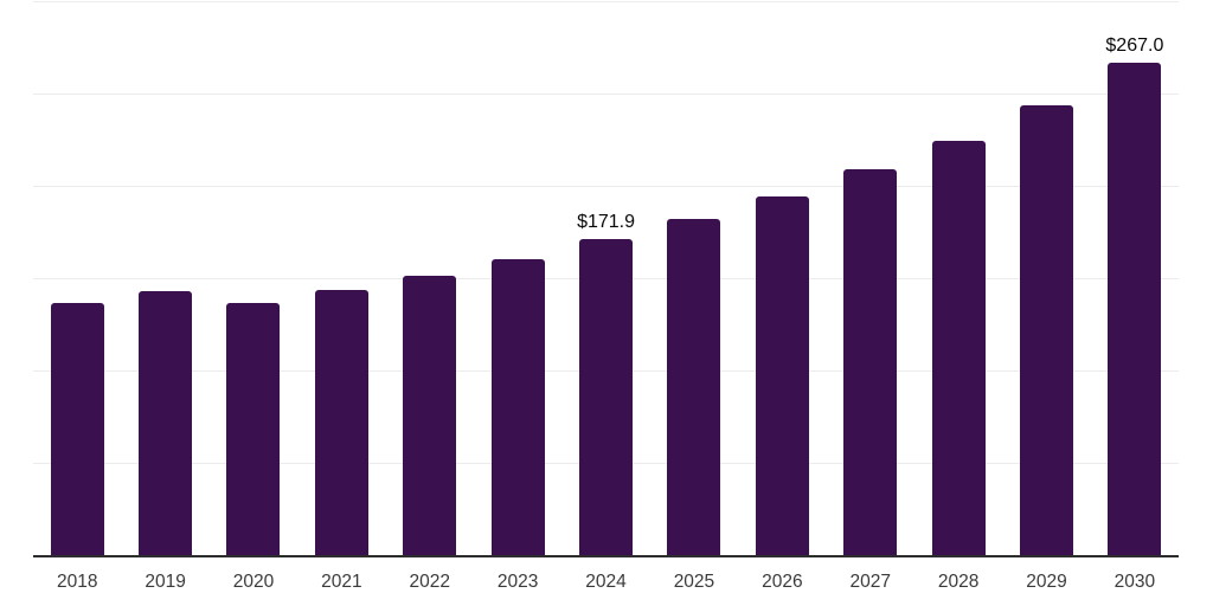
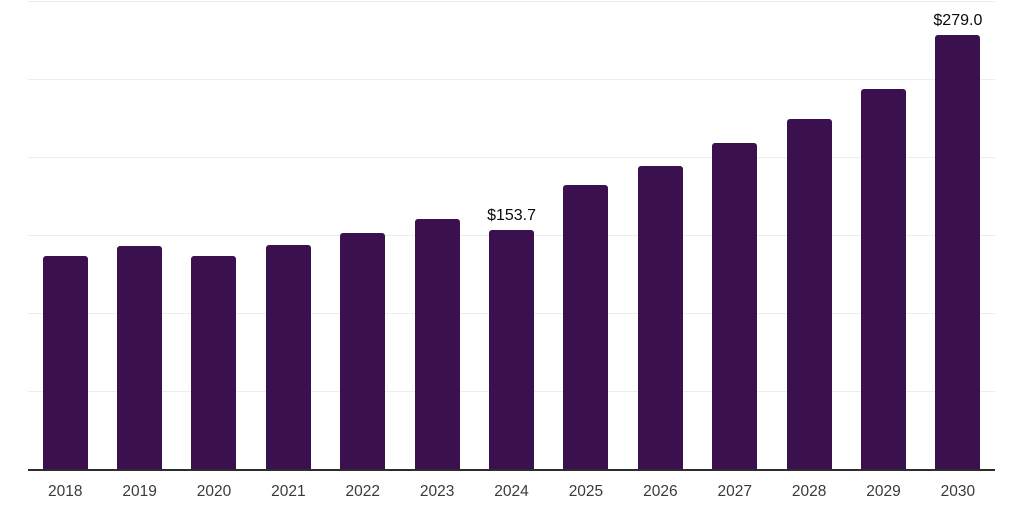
2024: $171.9 -> $153.7
2030: $267.0 -> $279.0
